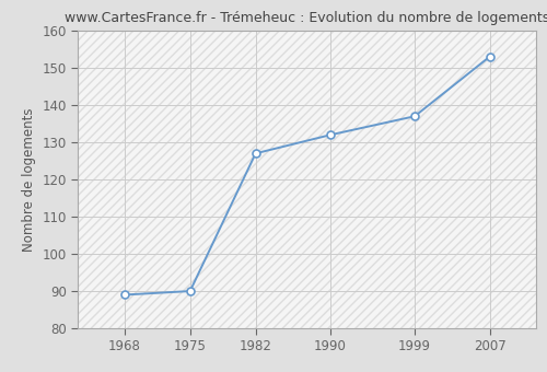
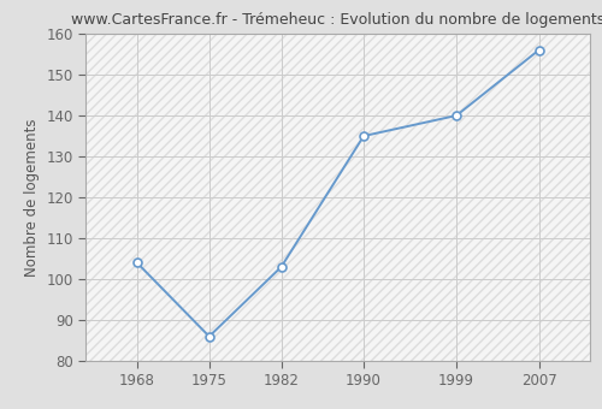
1968: 89 -> 104
1975: 90 -> 86
1982: 127 -> 103
1990: 132 -> 135
1999: 137 -> 140
2007: 153 -> 156
